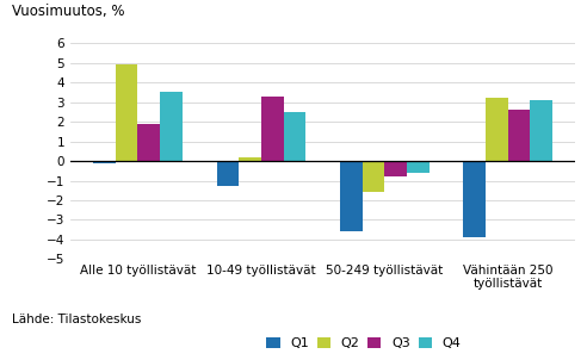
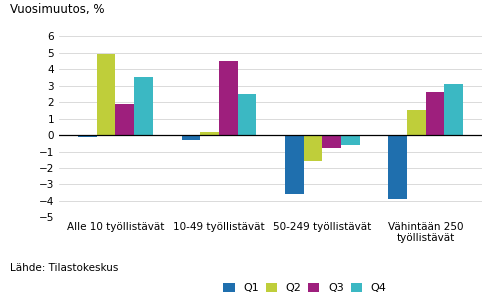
Q1/10-49 työllistävät: -1.3 -> -0.3
Q3/10-49 työllistävät: 3.3 -> 4.5
Q2/Vähintään 250 työllistävät: 3.2 -> 1.5
